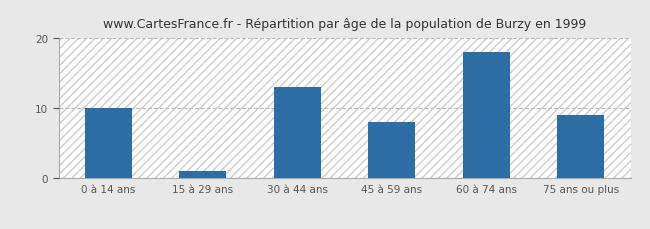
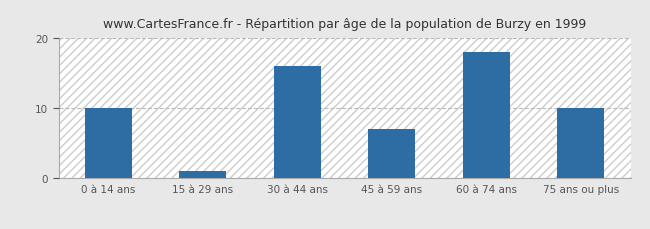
30 à 44 ans: 13 -> 16
45 à 59 ans: 8 -> 7
75 ans ou plus: 9 -> 10
